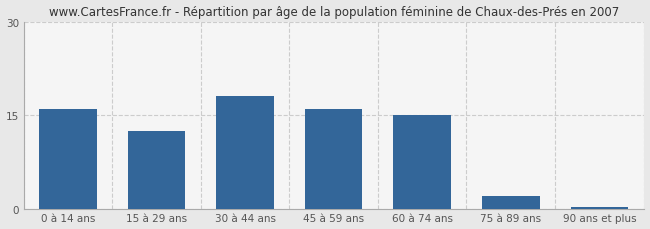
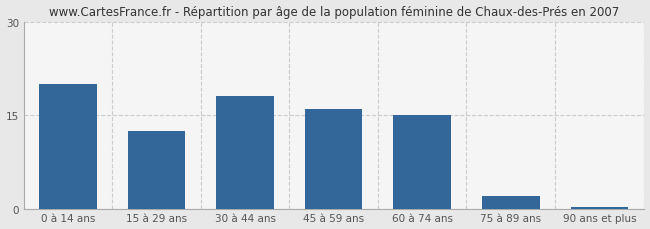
0 à 14 ans: 16.0 -> 20.0
